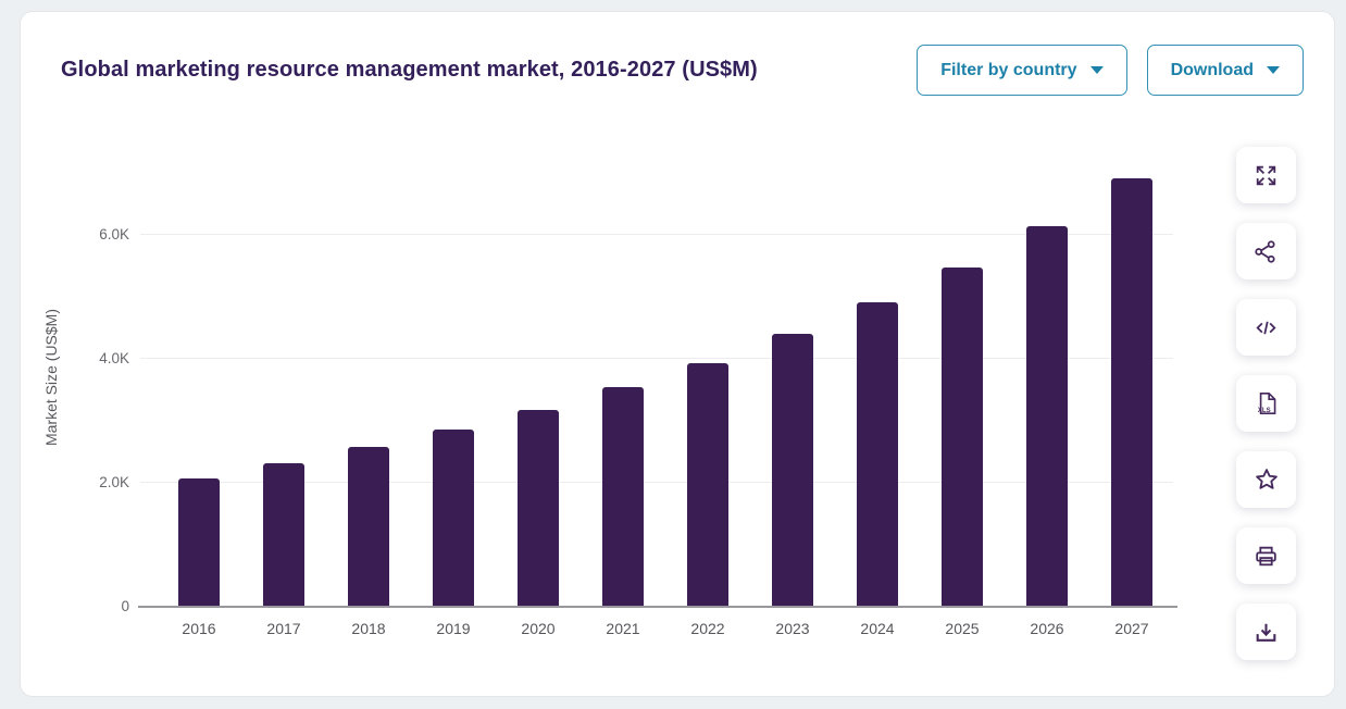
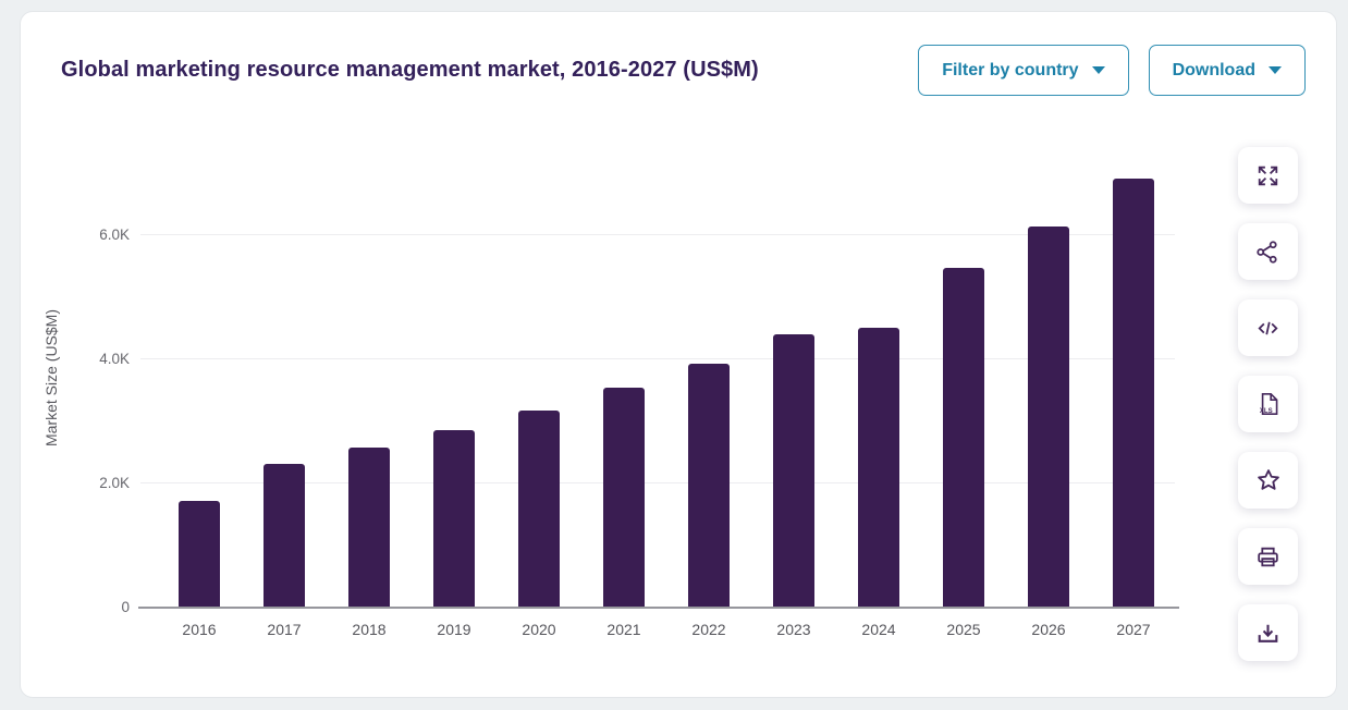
2016: 2.0K -> 1.7K
2024: 4.9K -> 4.5K
